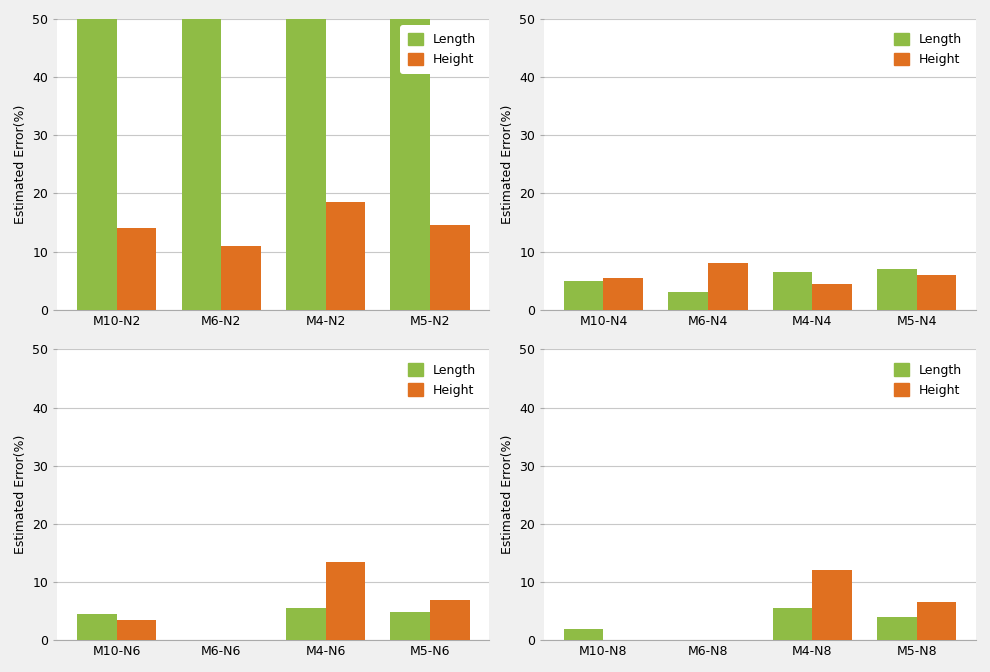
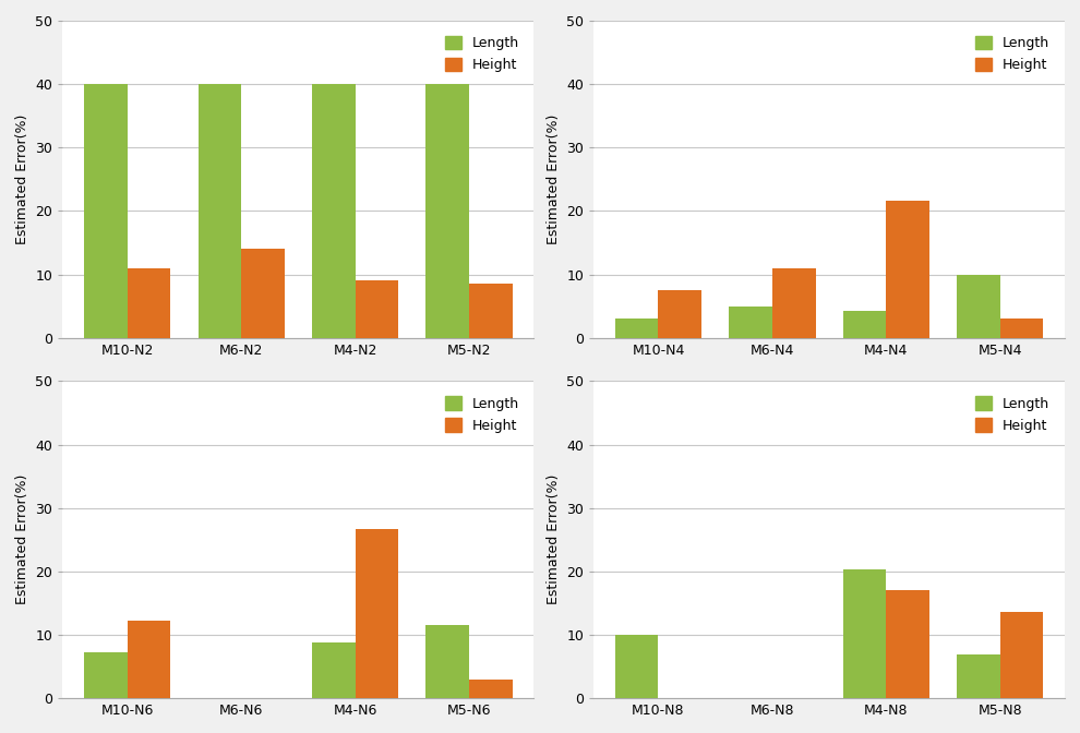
Length/M10-N2: 50 -> 40
Height/M10-N2: 14.0 -> 11.0
Length/M6-N2: 50 -> 40
Height/M6-N2: 11.0 -> 14.0
Length/M4-N2: 50 -> 40
Height/M4-N2: 18.5 -> 9.0
Length/M5-N2: 50 -> 40
Height/M5-N2: 14.5 -> 8.6
Length/M10-N4: 5.0 -> 3.0
Height/M10-N4: 5.5 -> 7.6
Length/M6-N4: 3.0 -> 5.0
Height/M6-N4: 8.0 -> 11.0
Length/M4-N4: 6.5 -> 4.2
Height/M4-N4: 4.5 -> 21.6
Length/M5-N4: 7.0 -> 10.0
Height/M5-N4: 6.0 -> 3.0
Length/M10-N6: 4.5 -> 7.2
Height/M10-N6: 3.5 -> 12.2
Length/M4-N6: 5.5 -> 8.8
Height/M4-N6: 13.5 -> 26.6
Length/M5-N6: 4.8 -> 11.6
Height/M5-N6: 7.0 -> 3.0
Length/M10-N8: 2.0 -> 10.0
Length/M4-N8: 5.5 -> 20.4
Height/M4-N8: 12.0 -> 17.0
Length/M5-N8: 4.0 -> 7.0
Height/M5-N8: 6.5 -> 13.6
